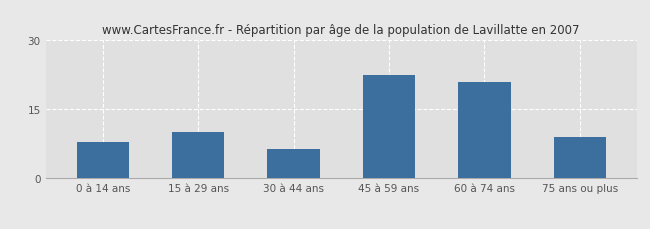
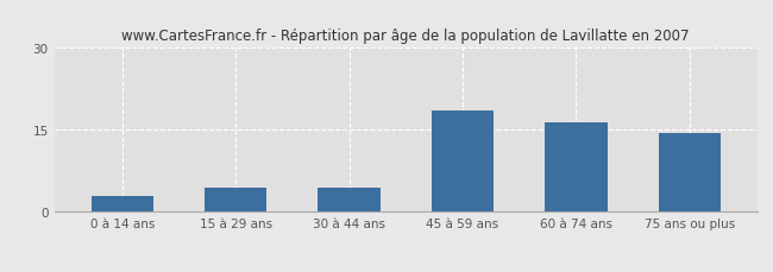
0 à 14 ans: 8.0 -> 3.0
15 à 29 ans: 10.0 -> 4.5
30 à 44 ans: 6.5 -> 4.5
45 à 59 ans: 22.5 -> 18.5
60 à 74 ans: 21.0 -> 16.5
75 ans ou plus: 9.0 -> 14.5
